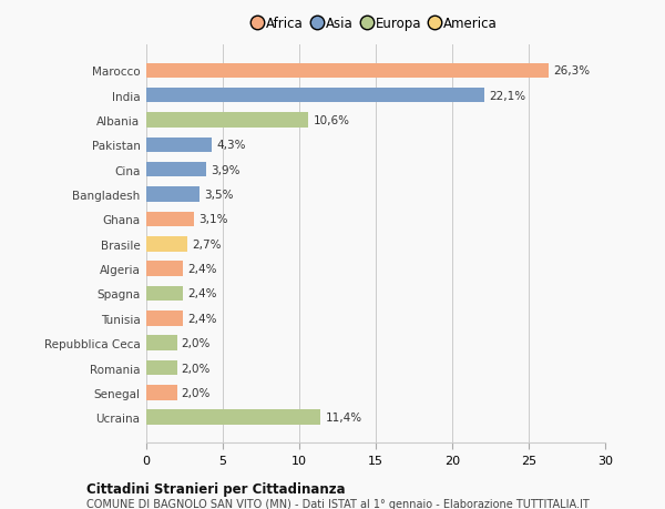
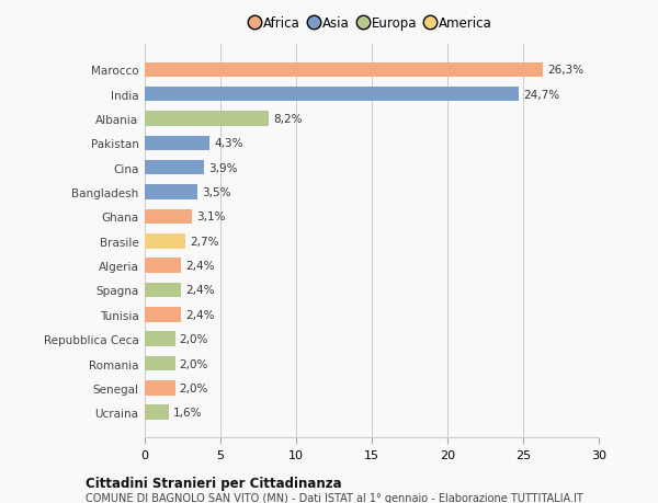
India: 22,1% -> 24,7%
Albania: 10,6% -> 8,2%
Ucraina: 11,4% -> 1,6%
